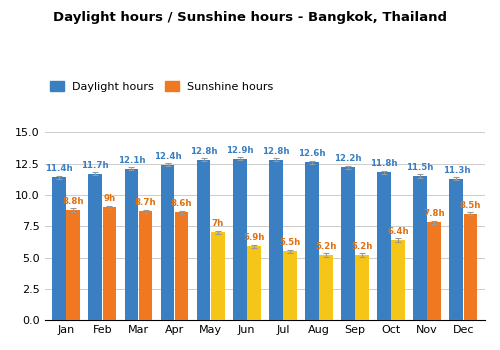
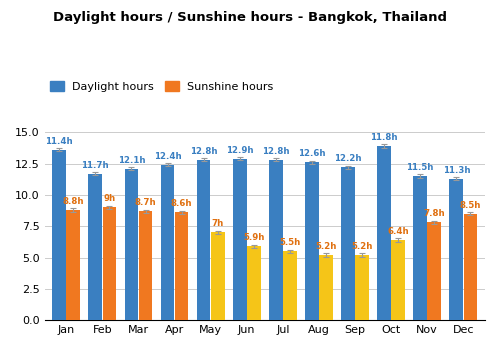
Daylight hours/Jan: 11.4 -> 13.6
Daylight hours/Oct: 11.8 -> 13.9
